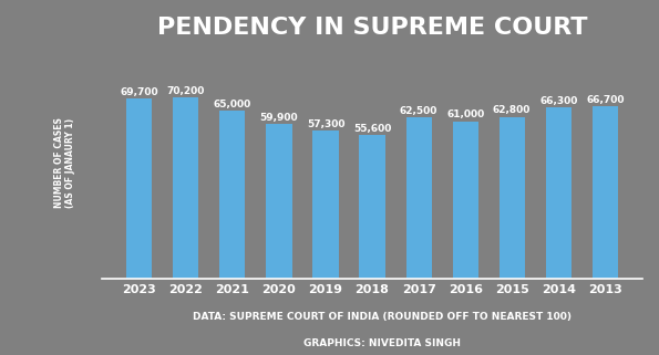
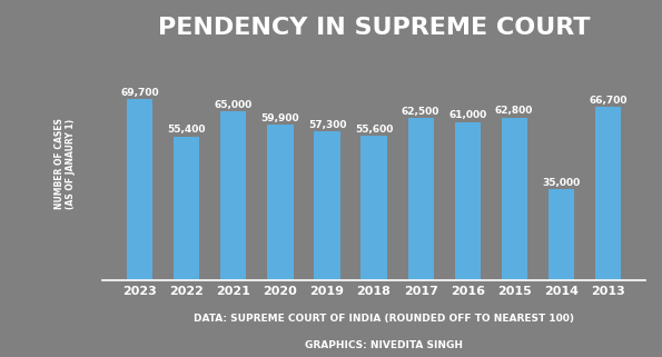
2022: 70,200 -> 55,400
2014: 66,300 -> 35,000
